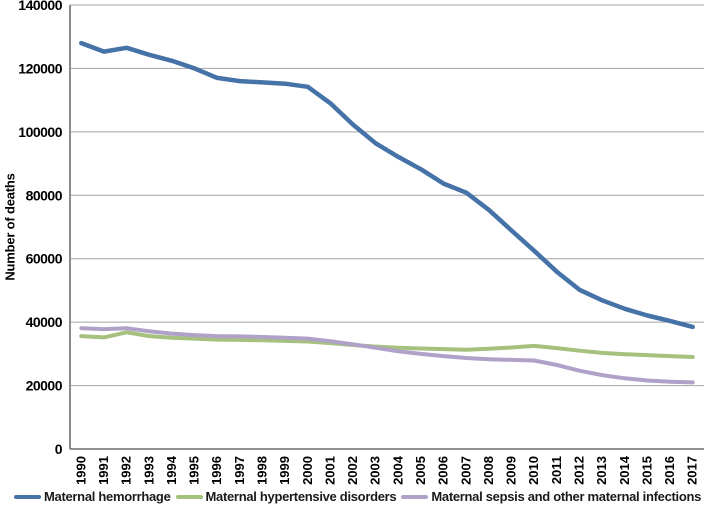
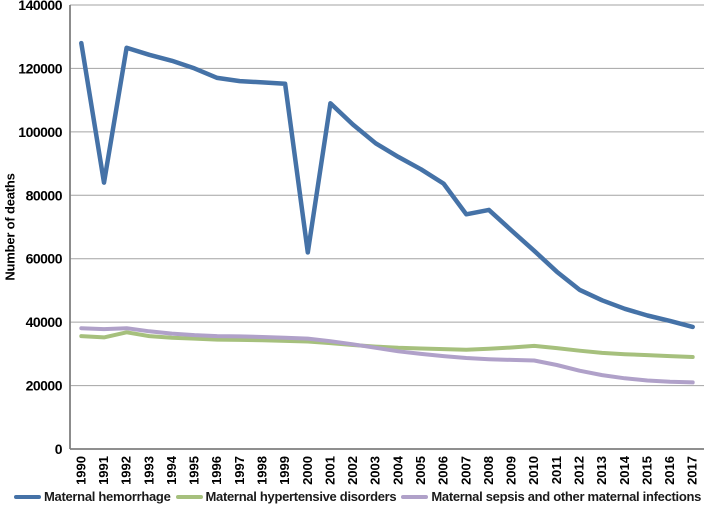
Maternal hemorrhage/1991: 125000 -> 84000
Maternal hemorrhage/2000: 114000 -> 62000
Maternal hemorrhage/2007: 81000 -> 74000
